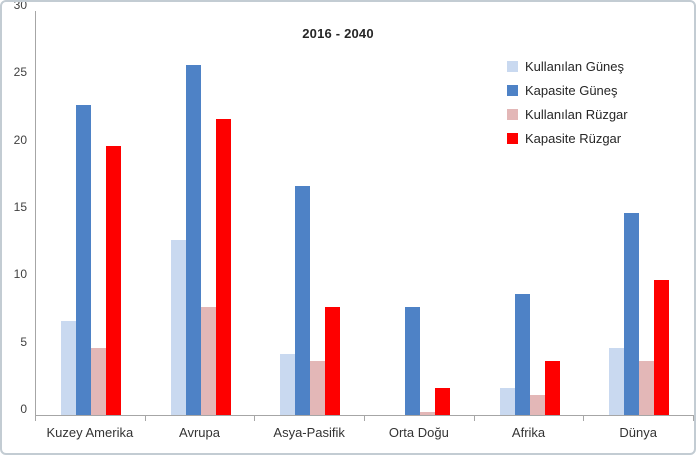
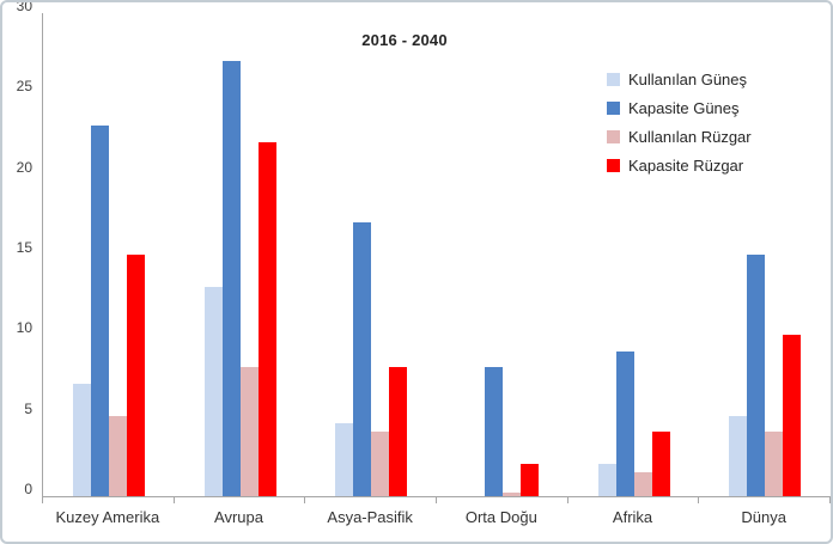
Kapasite Rüzgar/Kuzey Amerika: 20 -> 15
Kapasite Güneş/Avrupa: 26 -> 27
